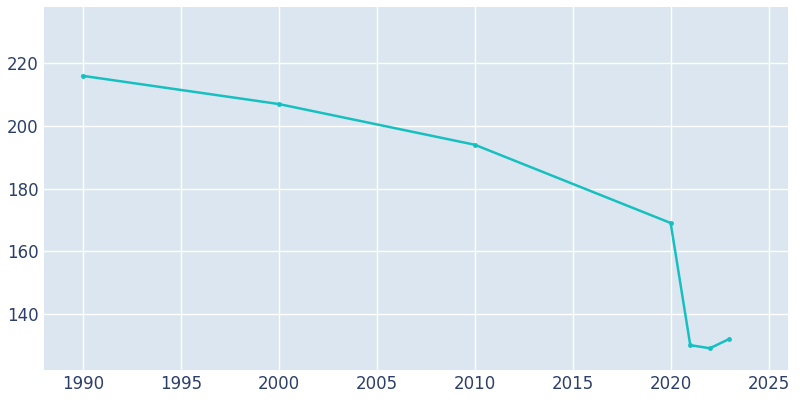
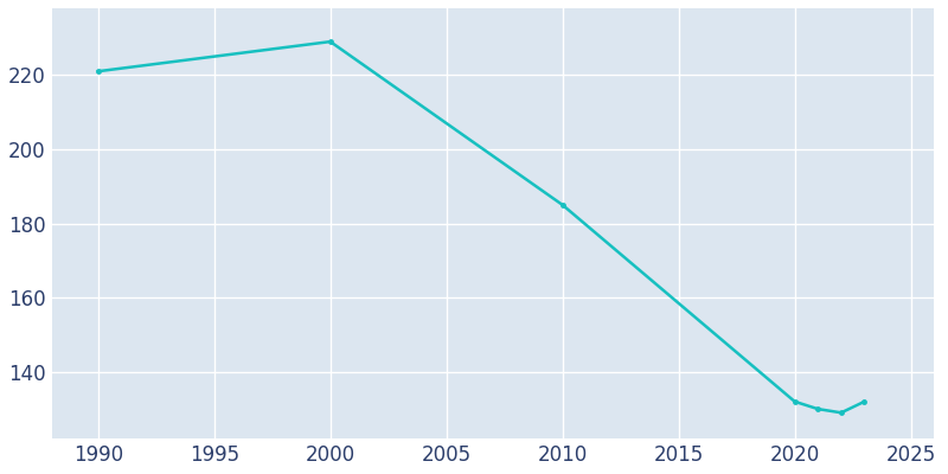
1990: 216 -> 221
2000: 207 -> 229
2010: 194 -> 185
2020: 169 -> 132
